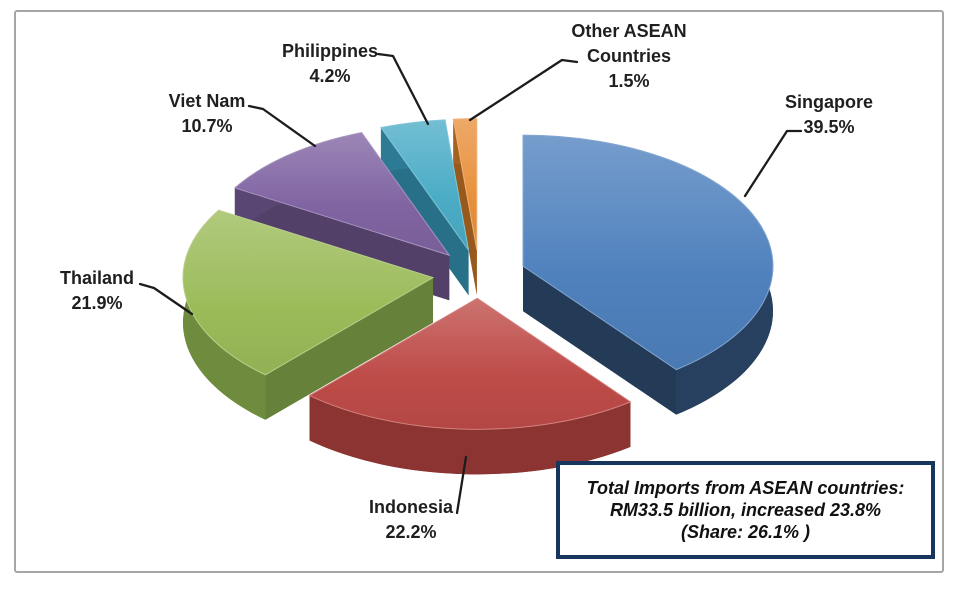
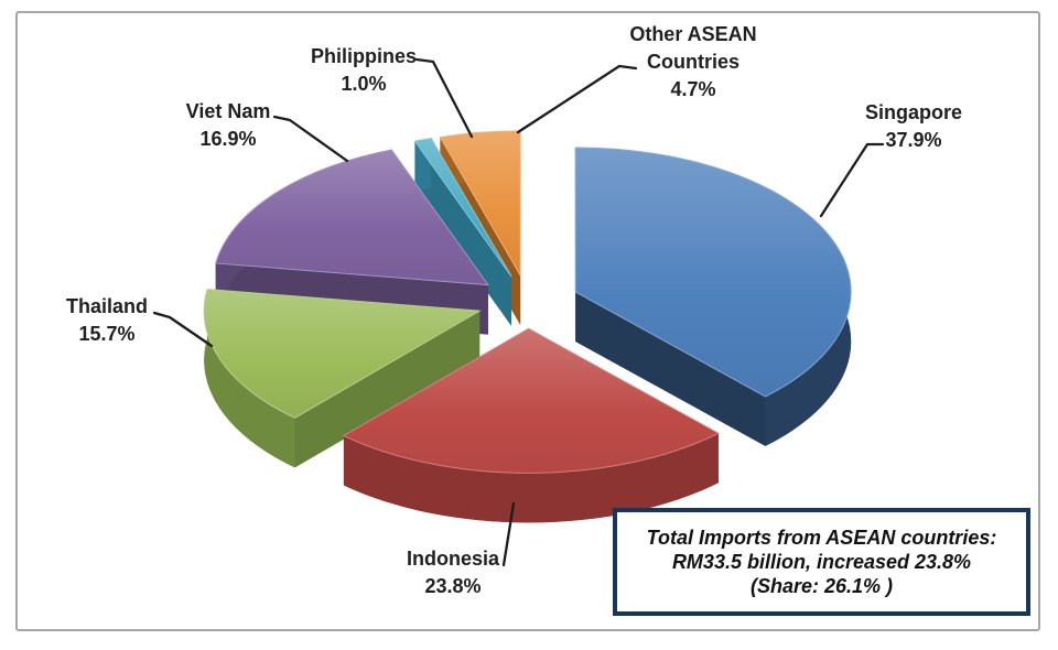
Singapore: 39.5% -> 37.9%
Indonesia: 22.2% -> 23.8%
Thailand: 21.9% -> 15.7%
Viet Nam: 10.7% -> 16.9%
Philippines: 4.2% -> 1.0%
Other ASEAN Countries: 1.5% -> 4.7%
